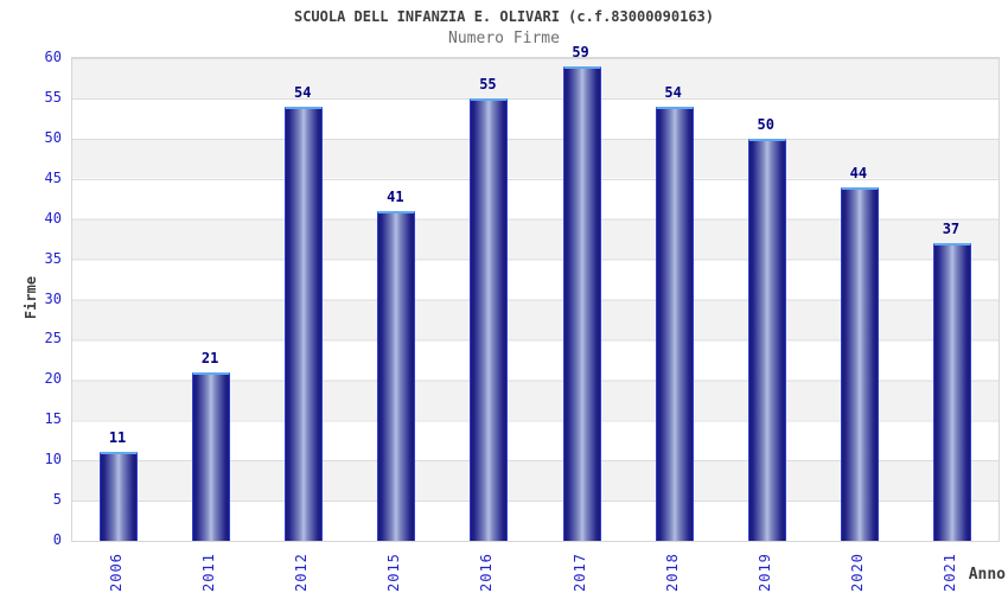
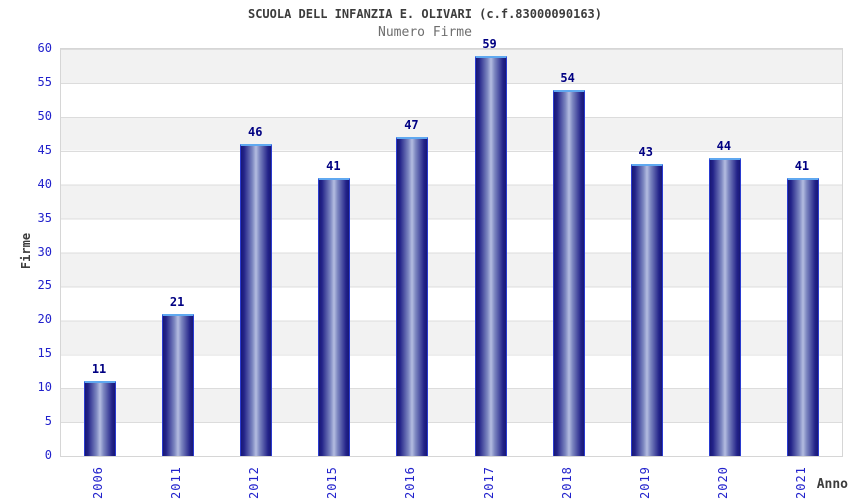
2012: 54 -> 46
2016: 55 -> 47
2019: 50 -> 43
2021: 37 -> 41
